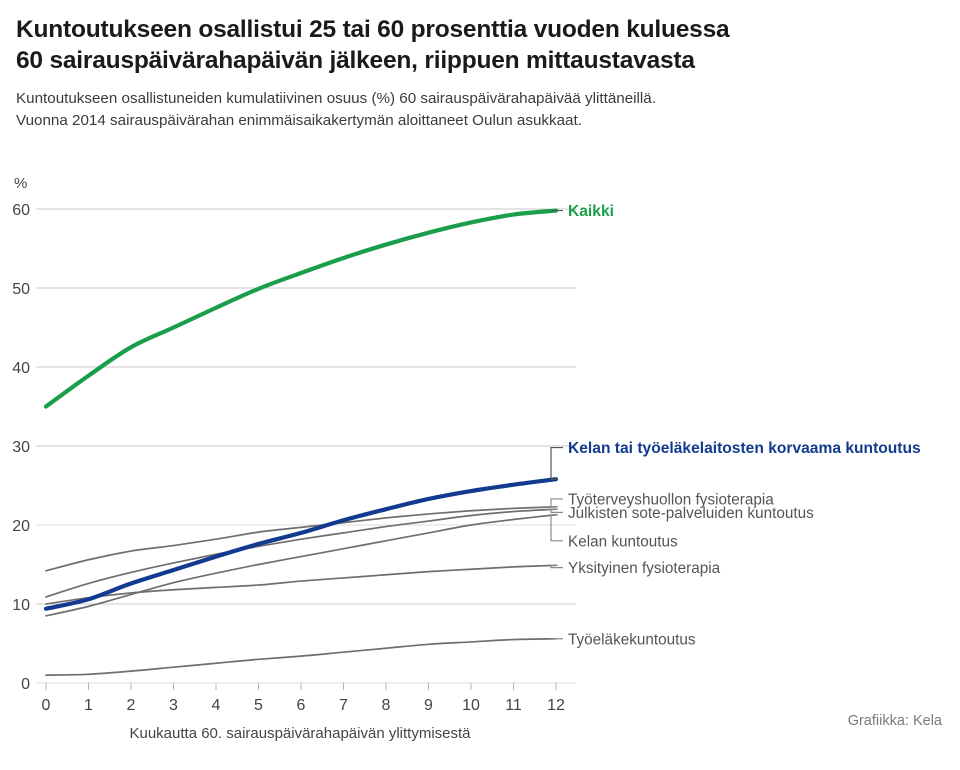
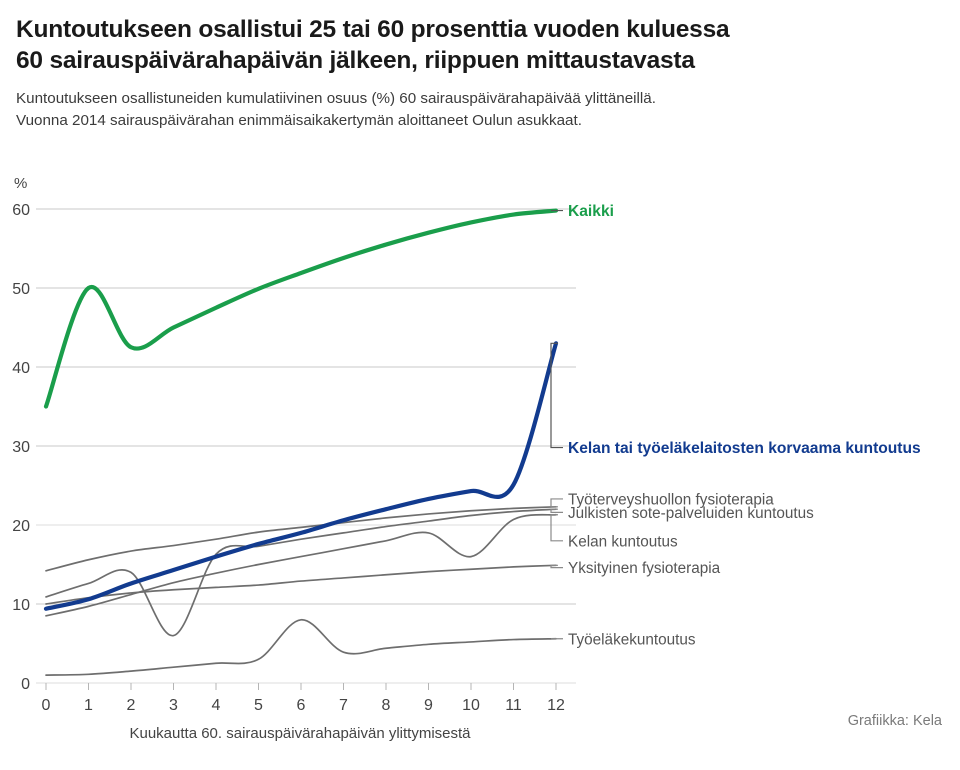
Kaikki/1: 39 -> 50
Julkisten sote-palveluiden kuntoutus/3: 15 -> 6
Työeläkekuntoutus/6: 3 -> 8
Kelan kuntoutus/10: 20 -> 16
Kelan tai työeläkelaitosten korvaama kuntoutus/12: 26 -> 43
